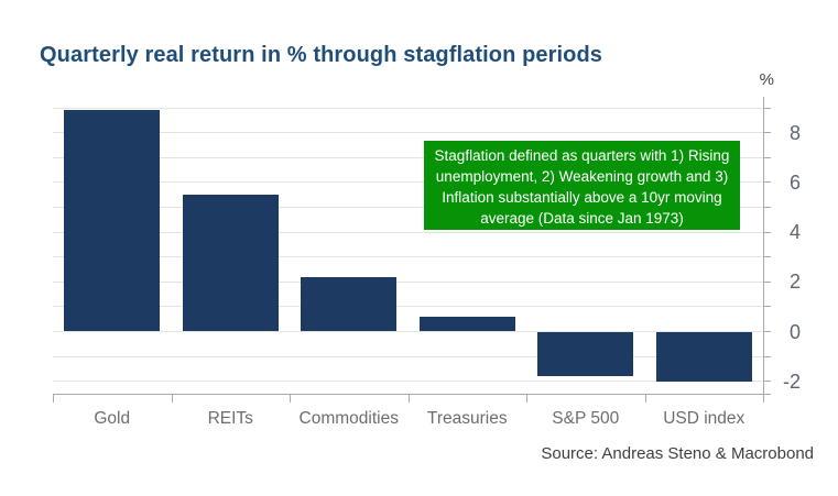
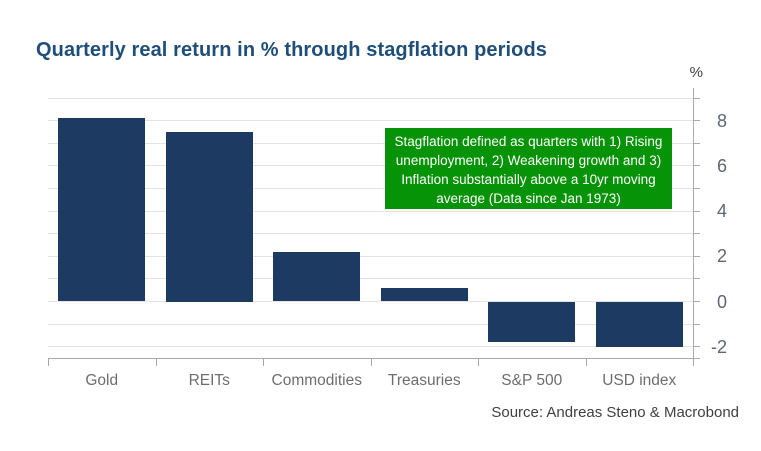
Gold: 8.9 -> 8.1
REITs: 5.5 -> 7.5
